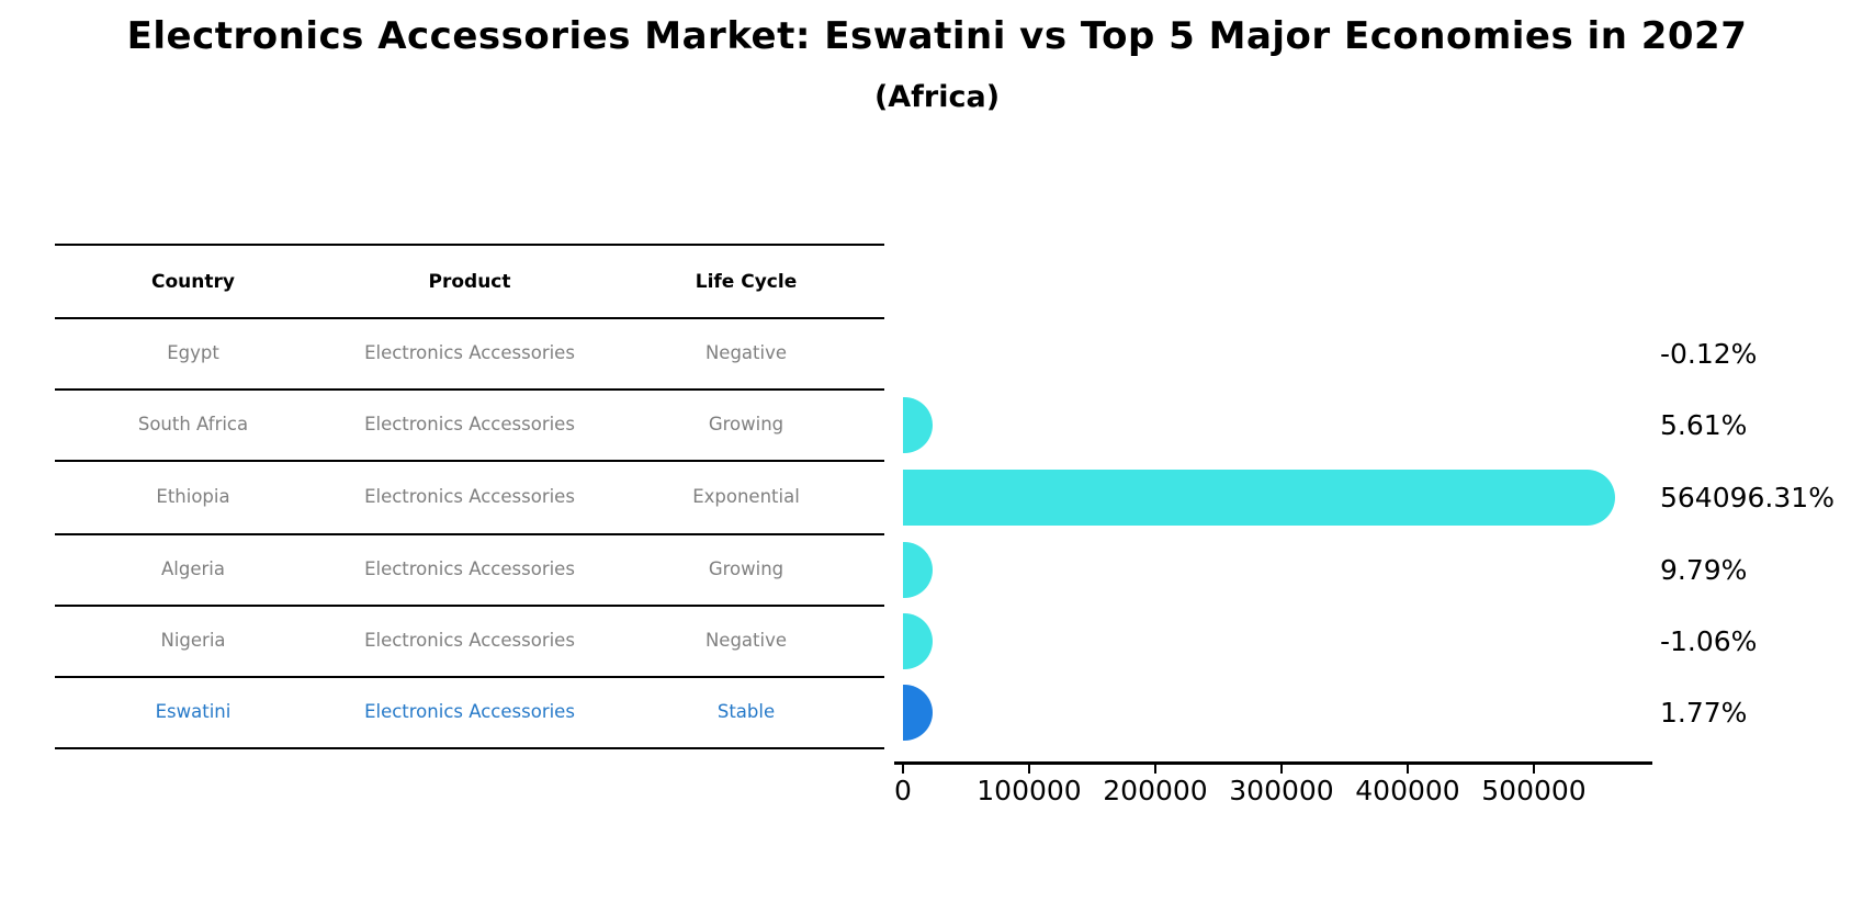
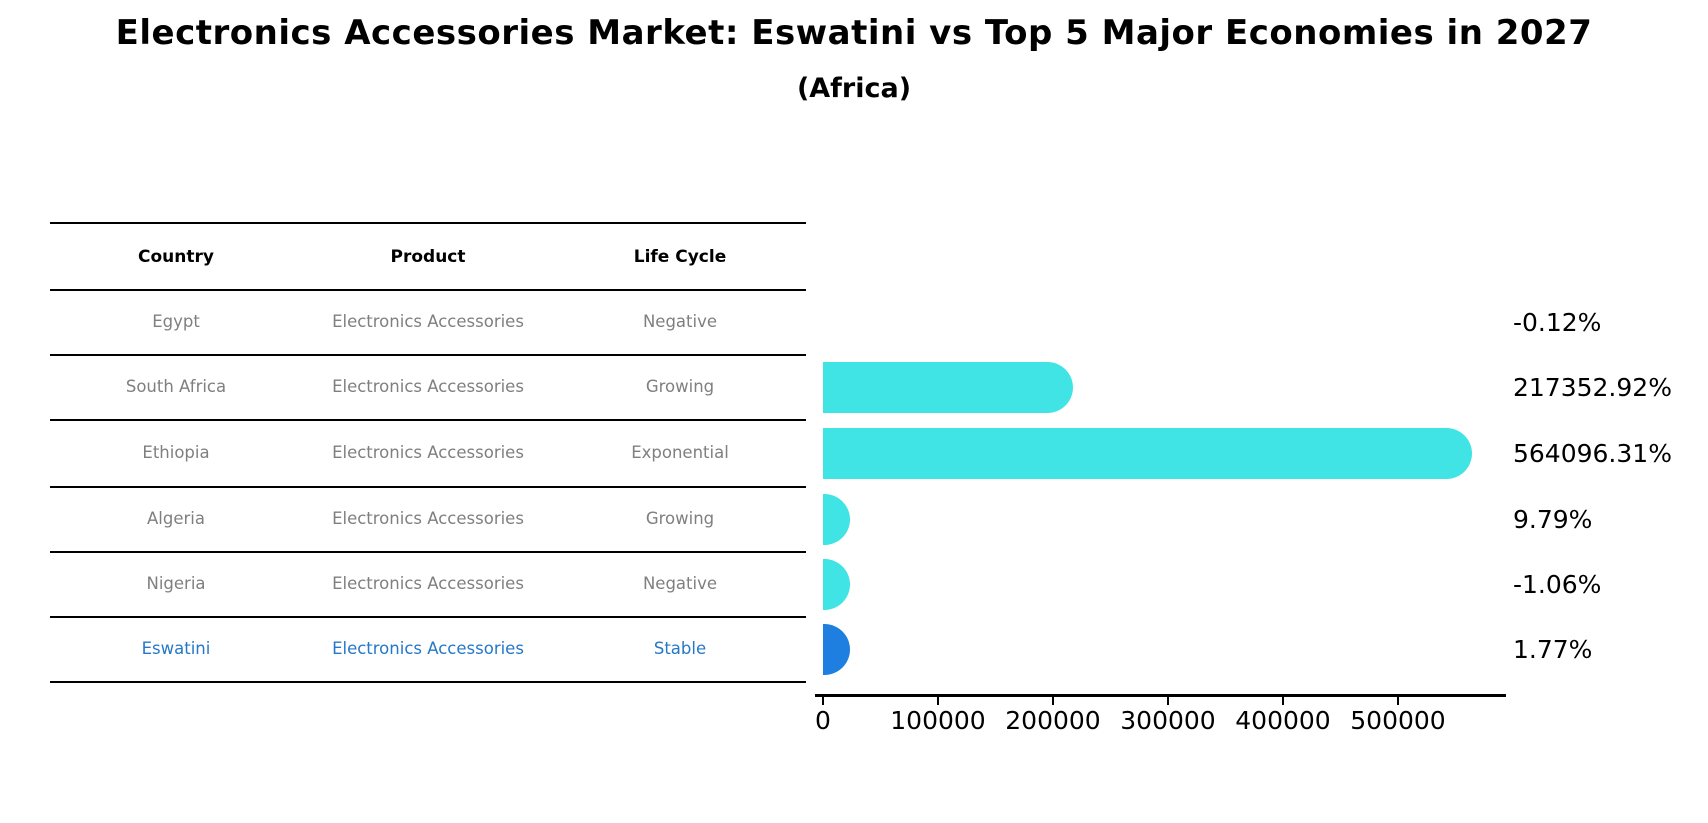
South Africa: 5.61% -> 217352.92%
